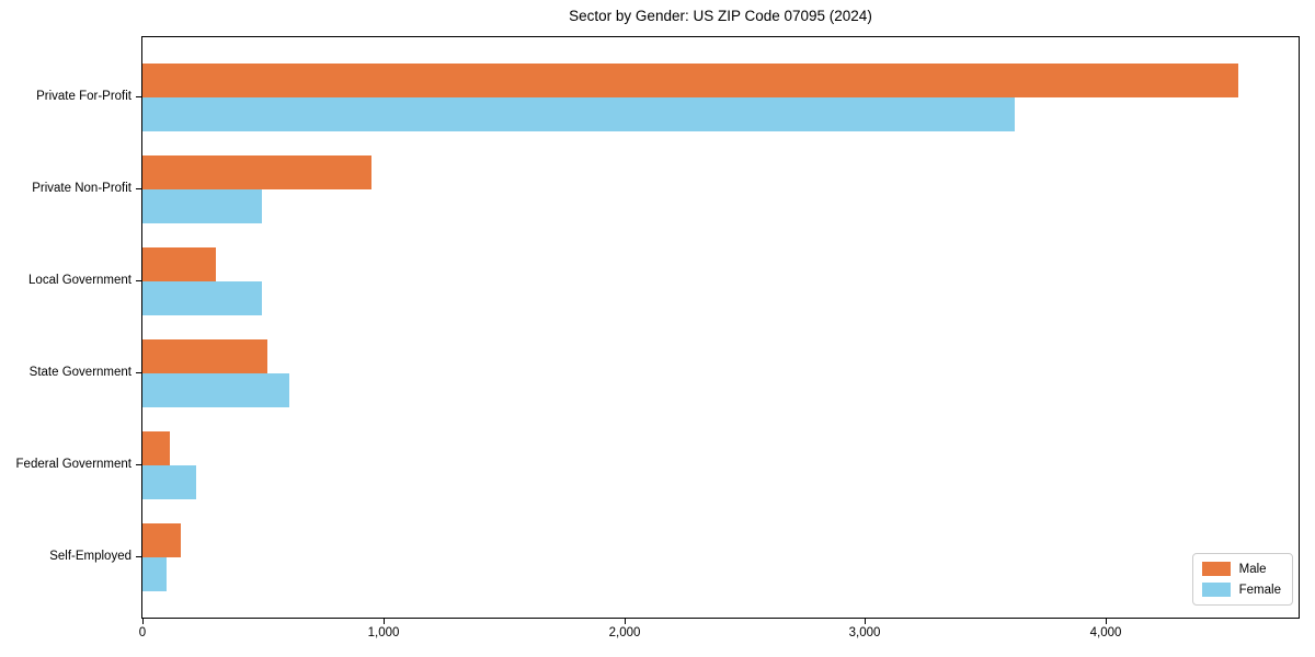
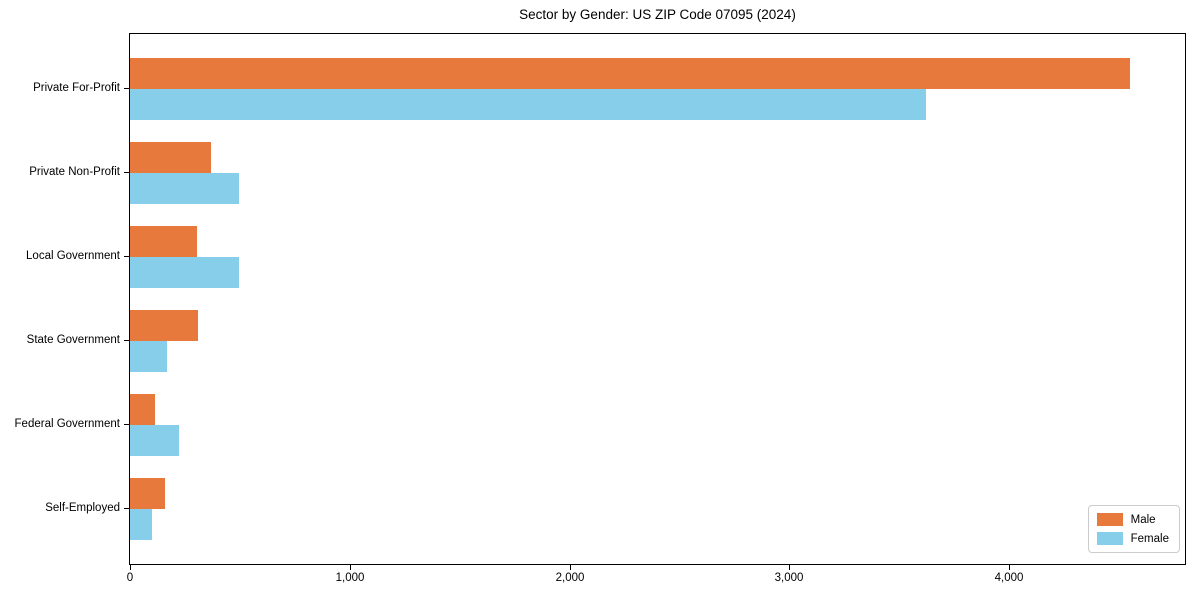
Male/Private Non-Profit: 950 -> 370
Male/State Government: 520 -> 310
Female/State Government: 610 -> 170
